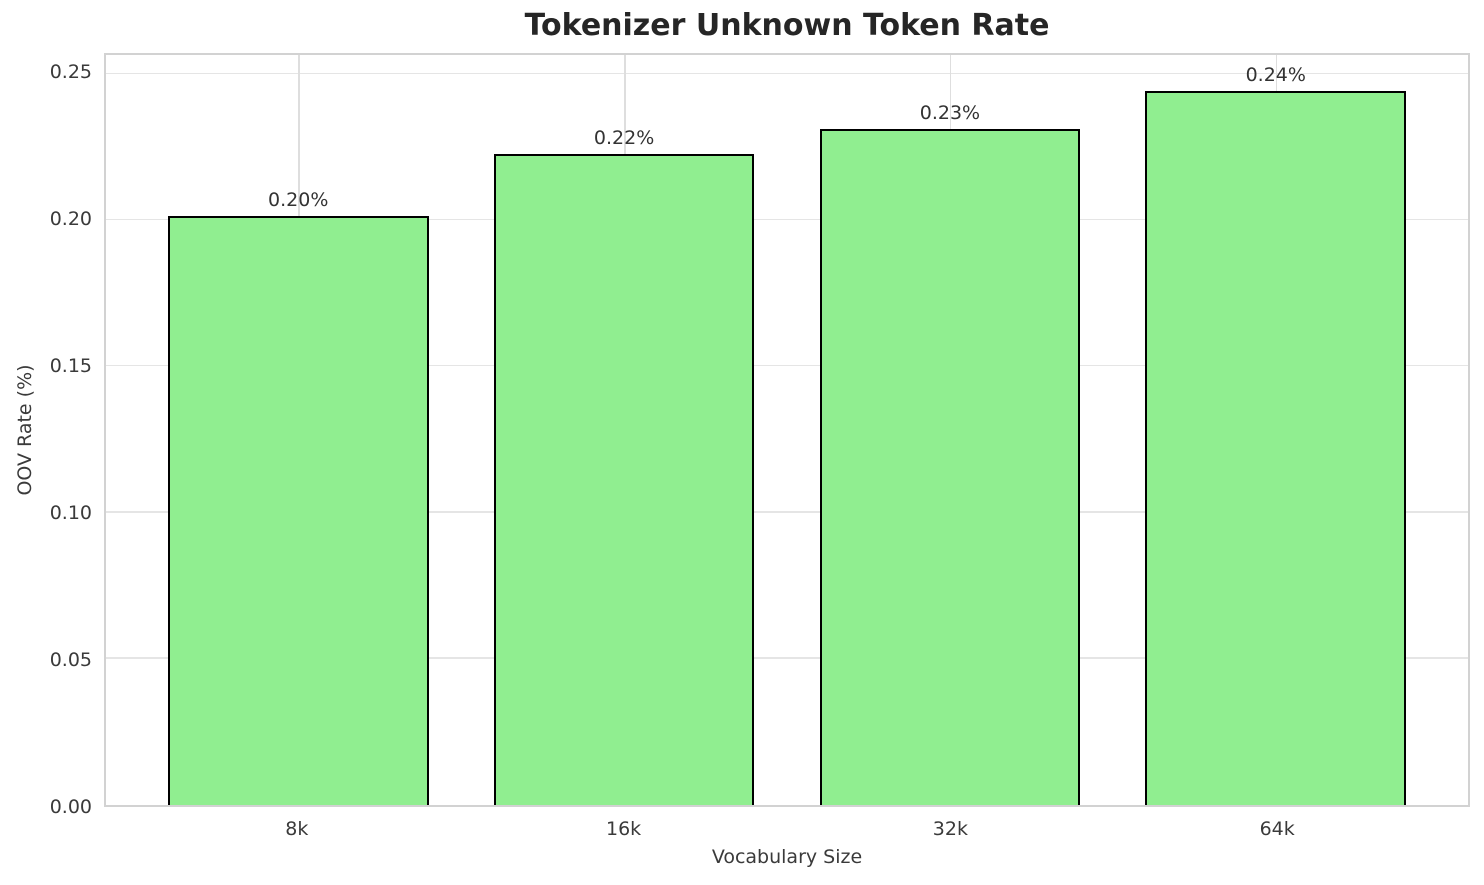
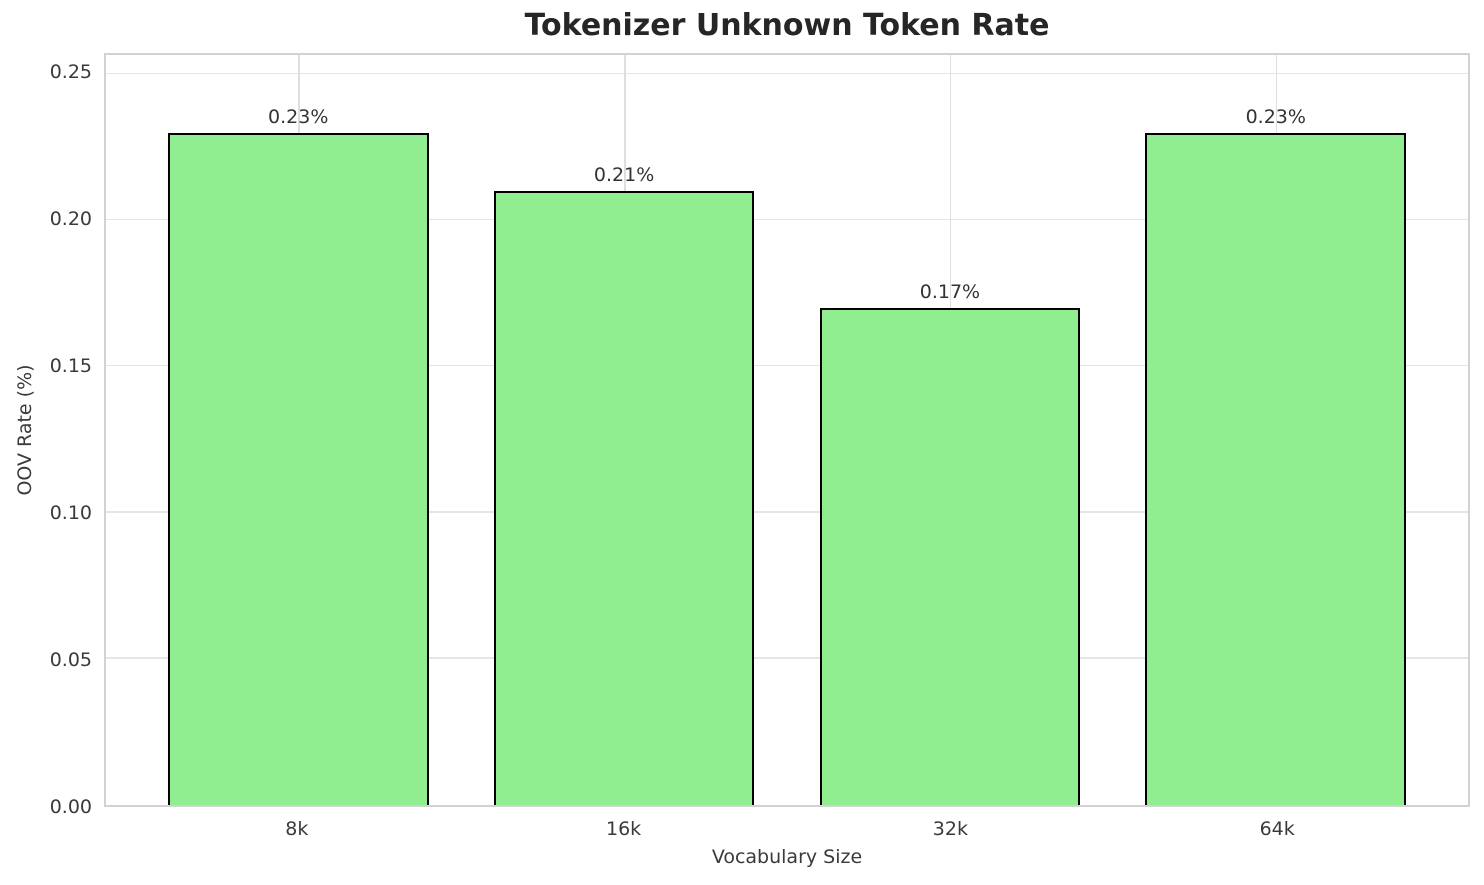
8k: 0.20% -> 0.23%
16k: 0.22% -> 0.21%
32k: 0.23% -> 0.17%
64k: 0.24% -> 0.23%
